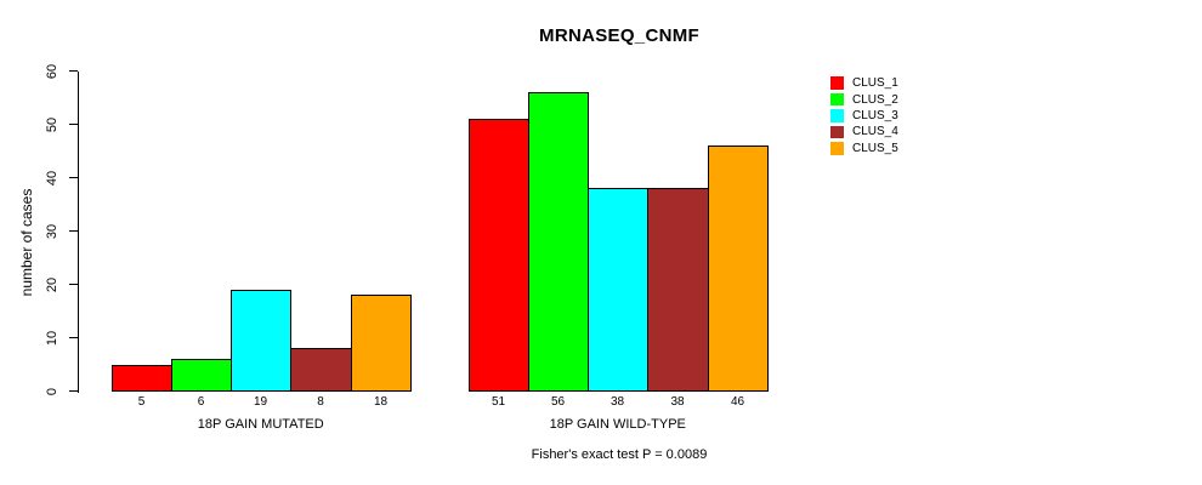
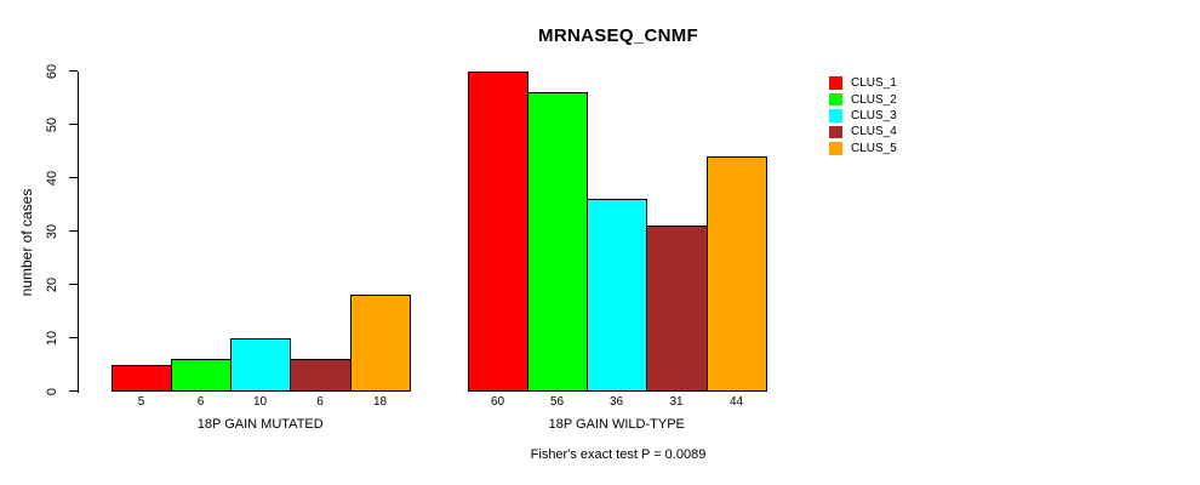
CLUS_3/18P GAIN MUTATED: 19 -> 10
CLUS_4/18P GAIN MUTATED: 8 -> 6
CLUS_1/18P GAIN WILD-TYPE: 51 -> 60
CLUS_3/18P GAIN WILD-TYPE: 38 -> 36
CLUS_4/18P GAIN WILD-TYPE: 38 -> 31
CLUS_5/18P GAIN WILD-TYPE: 46 -> 44
